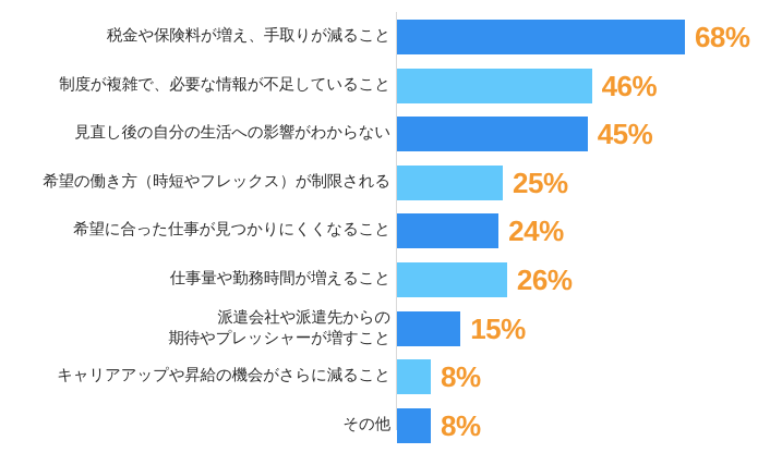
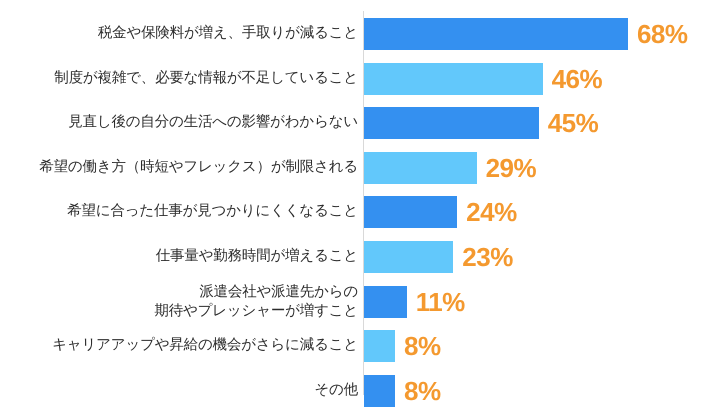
希望の働き方（時短やフレックス）が制限される: 25% -> 29%
仕事量や勤務時間が増えること: 26% -> 23%
派遣会社や派遣先からの 期待やプレッシャーが増すこと: 15% -> 11%
